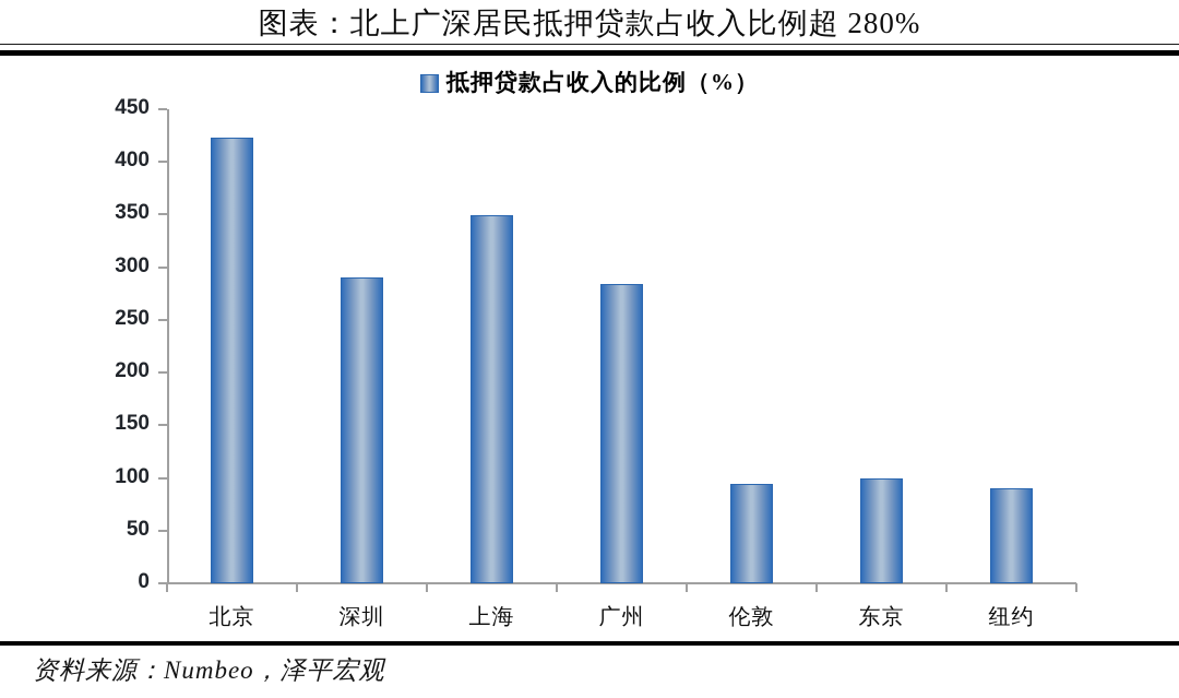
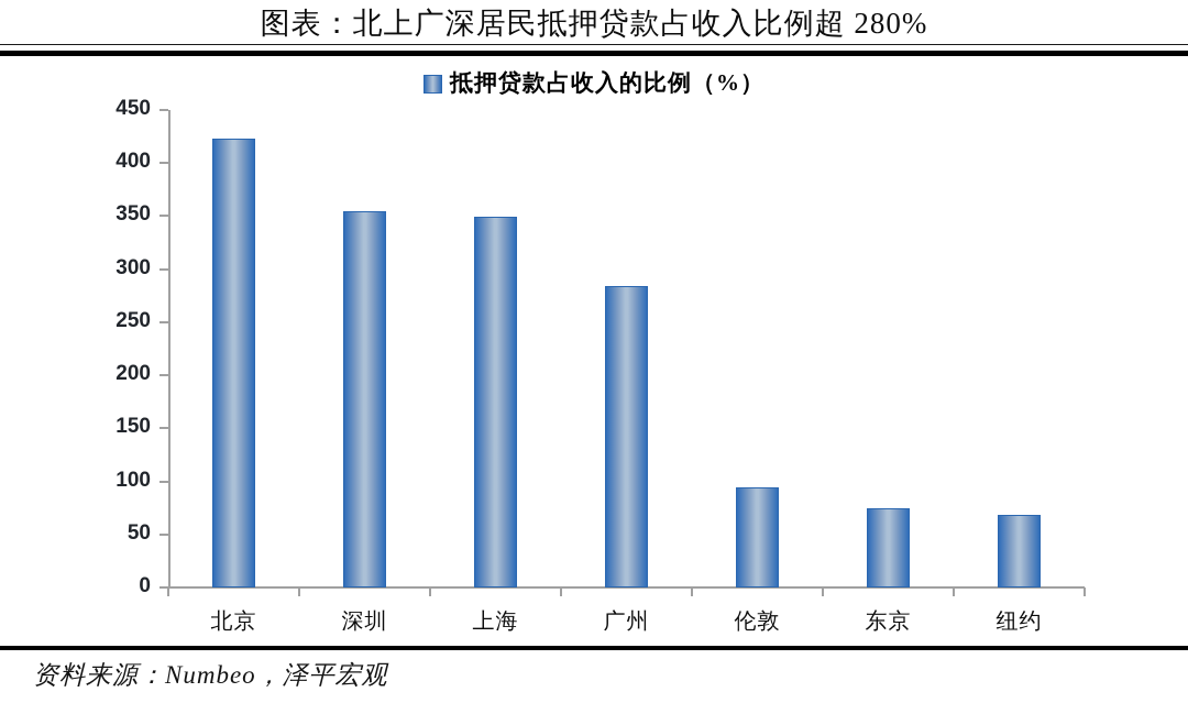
深圳: 290 -> 360
东京: 100 -> 80
纽约: 90 -> 70
